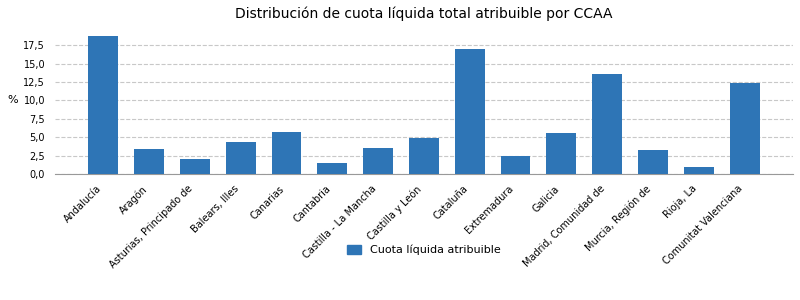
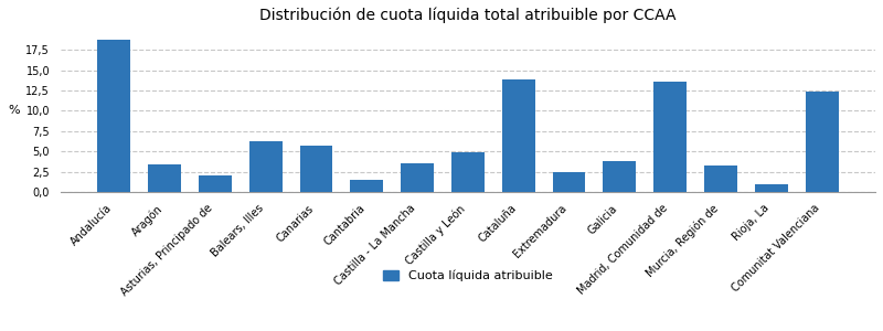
Balears, Illes: 4,4 -> 6,2
Cataluña: 17,0 -> 13,8
Galicia: 5,6 -> 3,8
